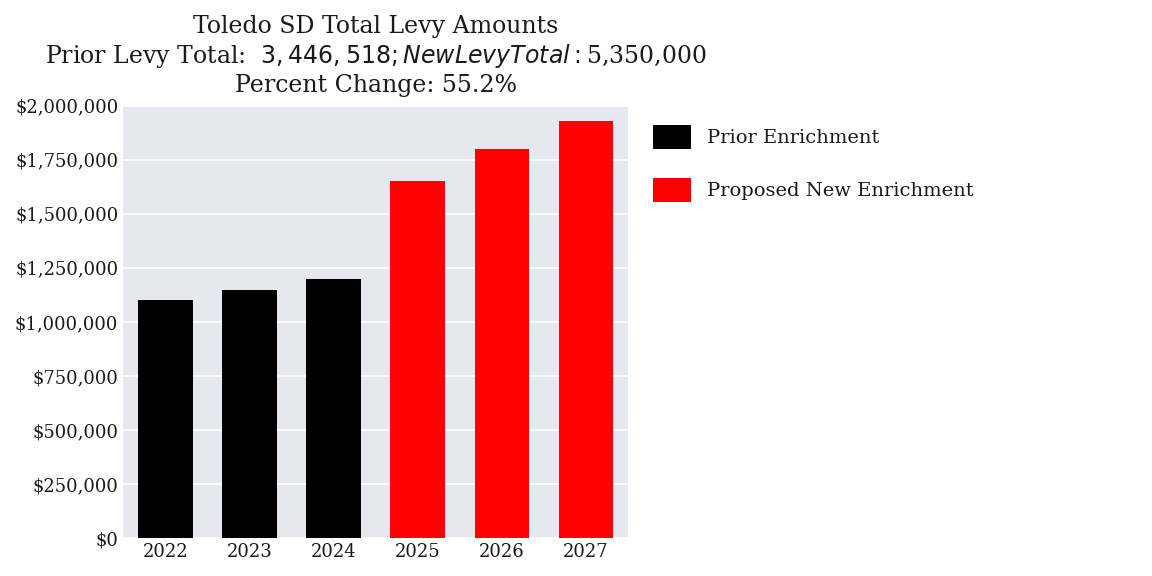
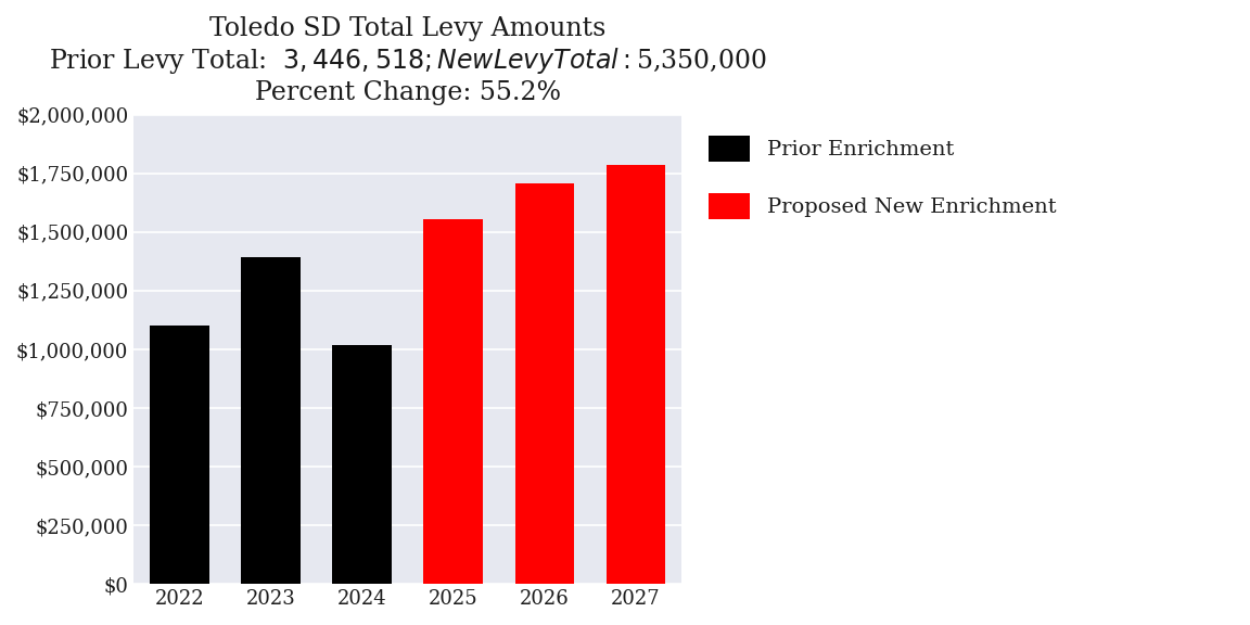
2023: $1,147,000 -> $1,395,000
2024: $1,200,000 -> $1,020,000
2025: $1,650,000 -> $1,555,000
2026: $1,800,000 -> $1,705,000
2027: $1,930,000 -> $1,785,000
